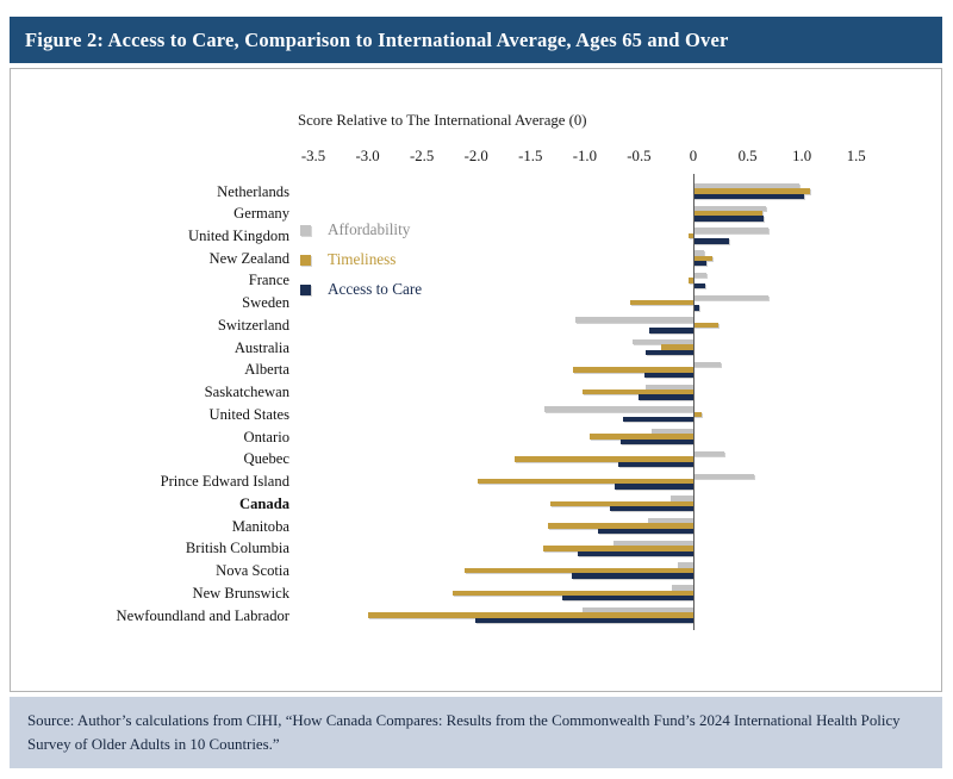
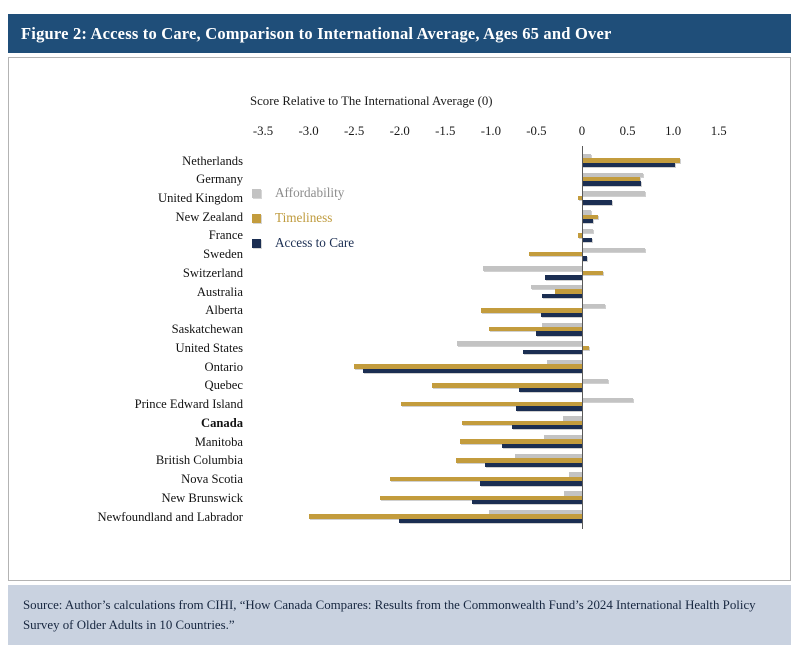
Affordability/Netherlands: 1.0 -> 0.1
Timeliness/Ontario: -1.0 -> -2.5
Access to Care/Ontario: -0.7 -> -2.4
